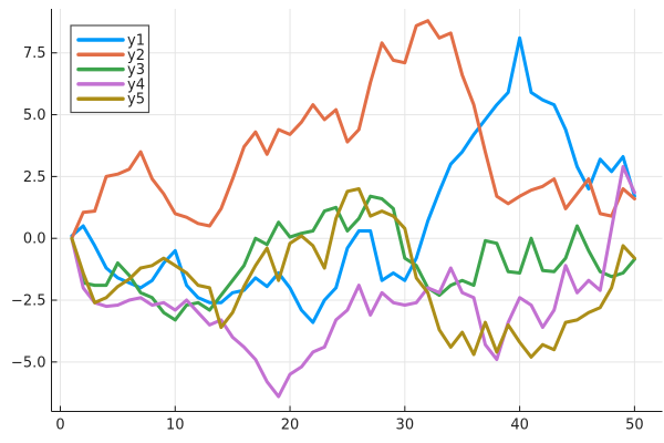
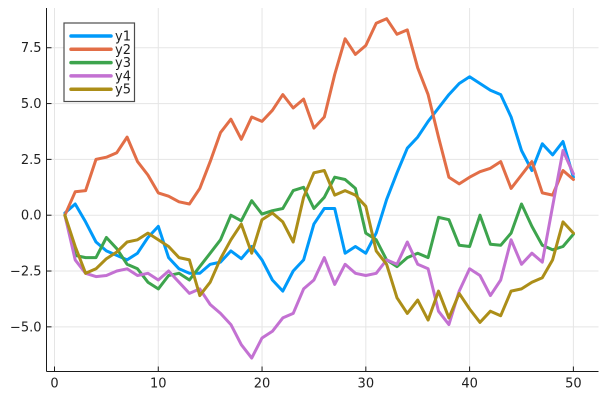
y2/30: 7.1 -> 7.6
y1/40: 8.1 -> 6.2
